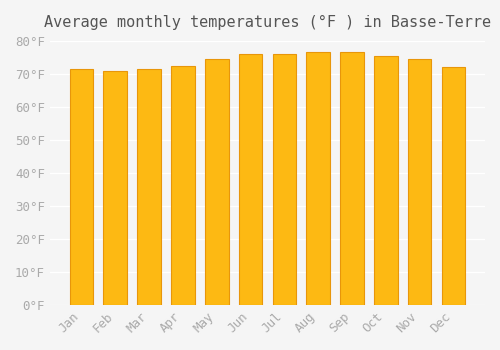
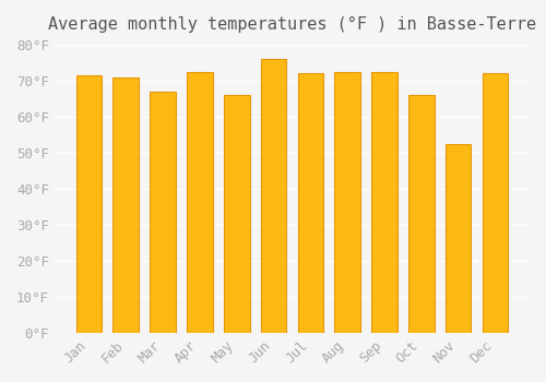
Mar: 71.5°F -> 67.0°F
May: 74.5°F -> 66.0°F
Jul: 76.0°F -> 72.0°F
Aug: 76.5°F -> 72.5°F
Sep: 76.5°F -> 72.5°F
Oct: 75.5°F -> 66.0°F
Nov: 74.5°F -> 52.5°F
